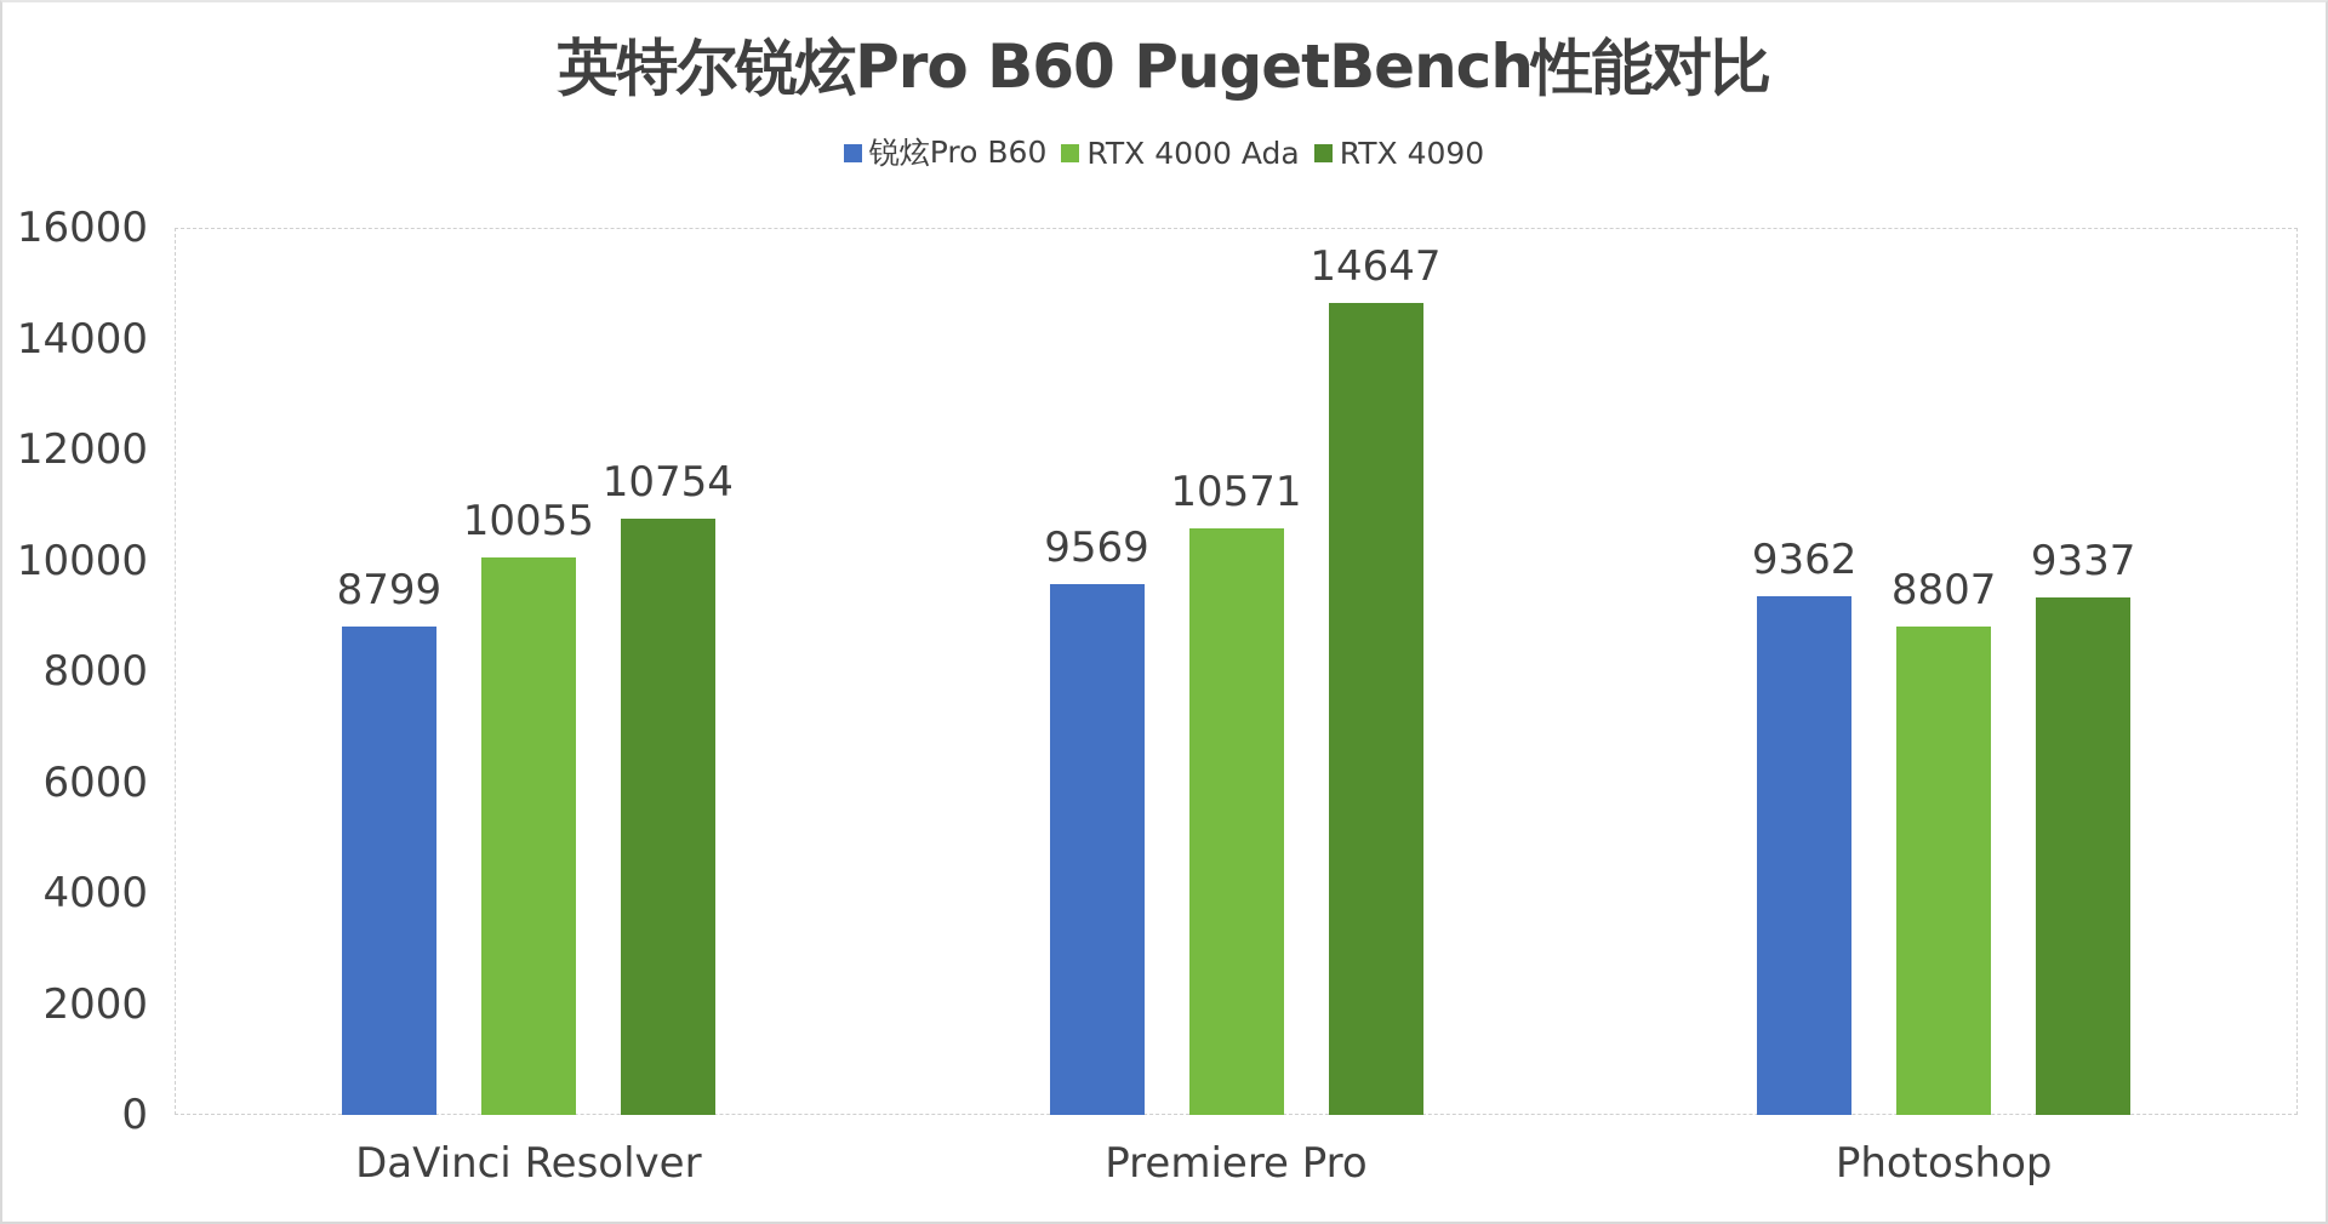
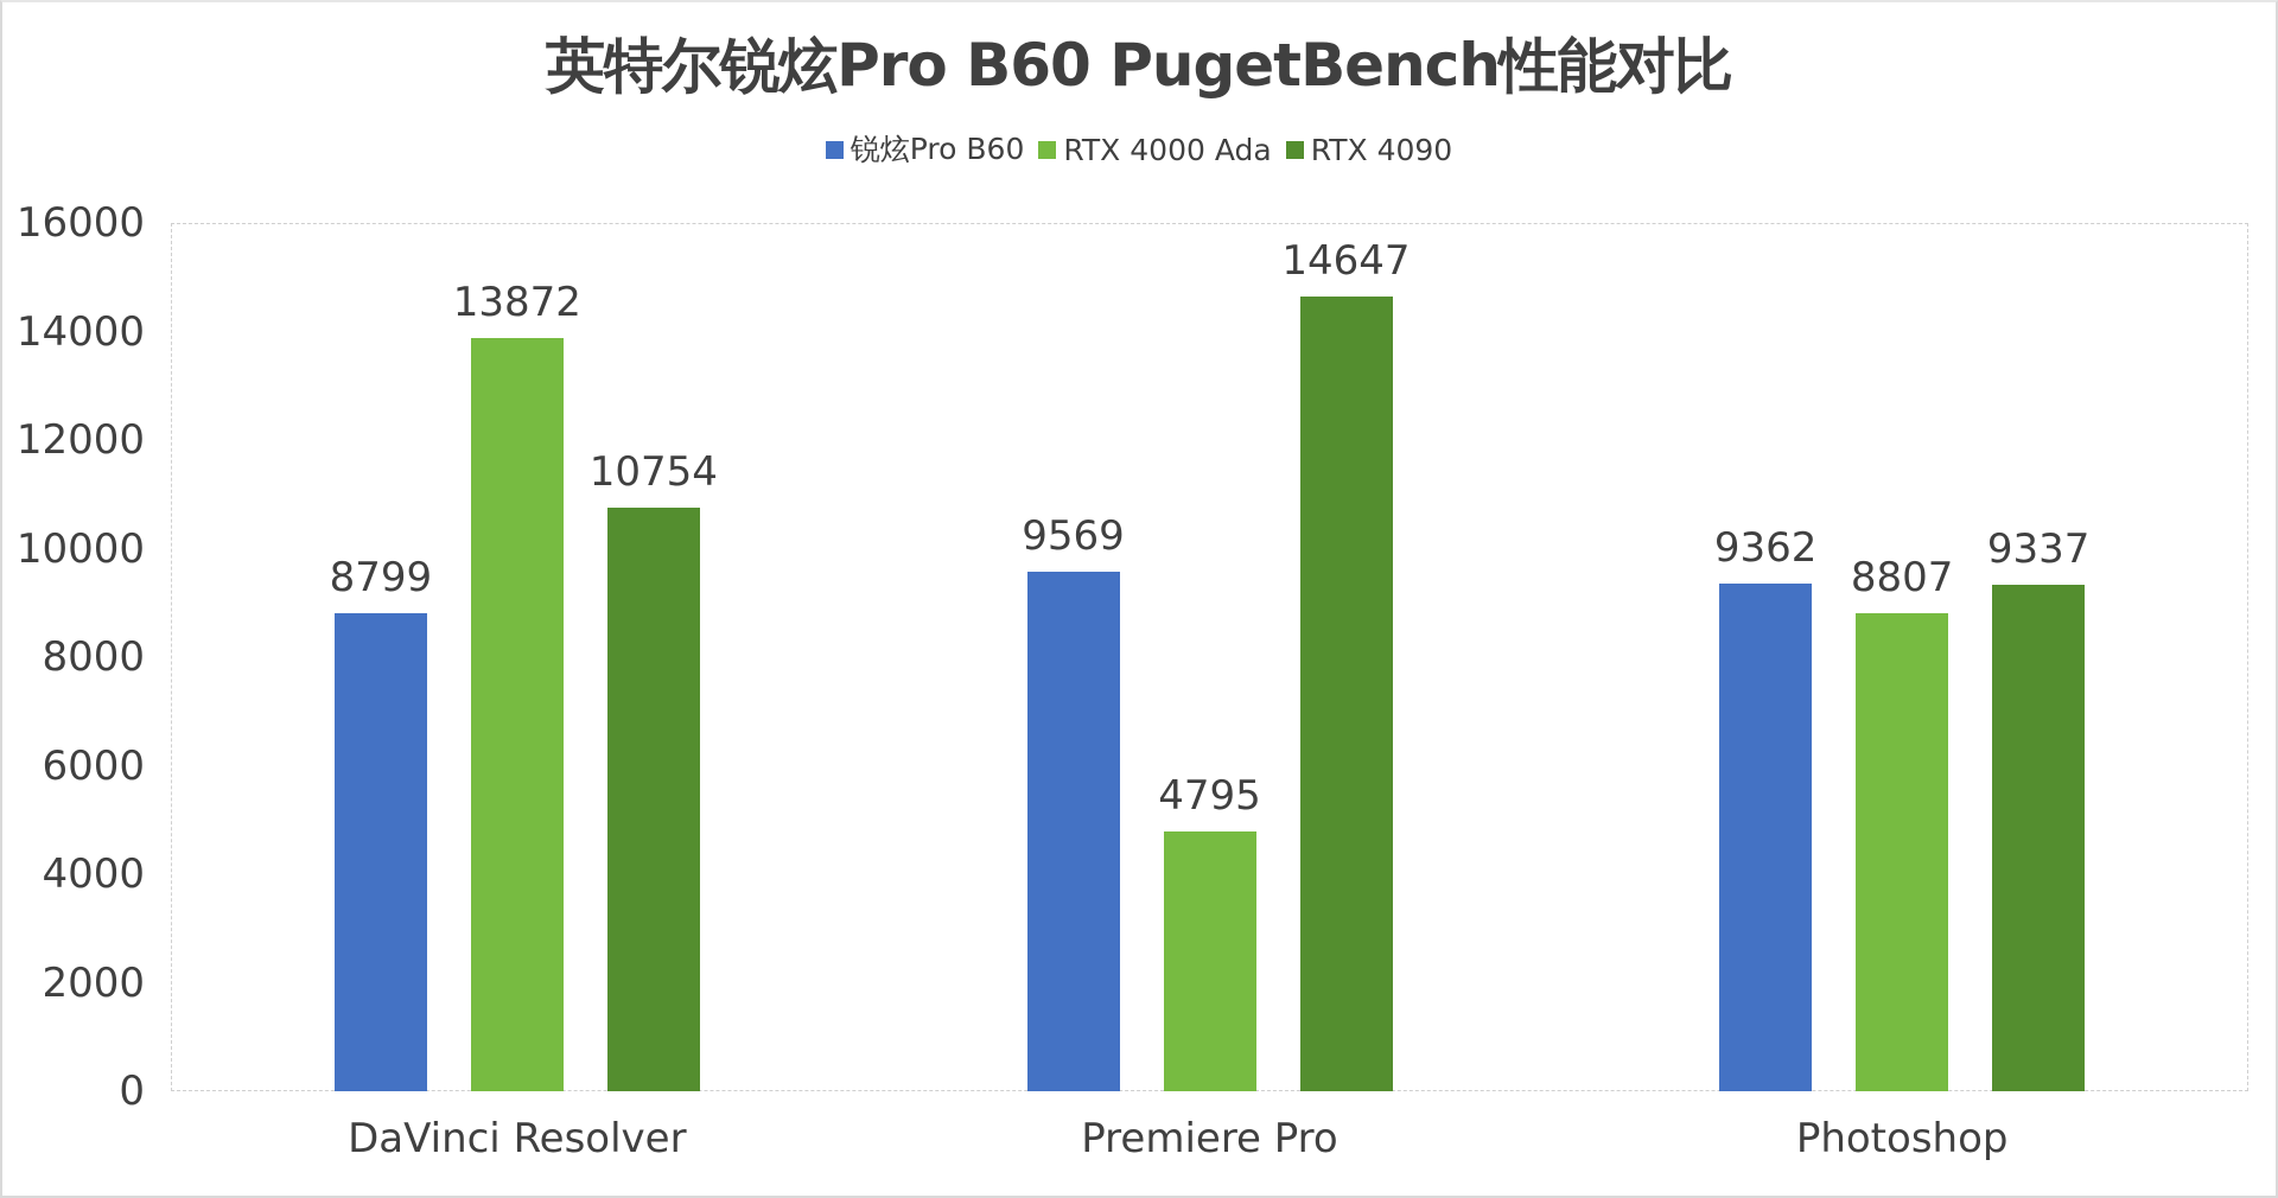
RTX 4000 Ada/DaVinci Resolver: 10055 -> 13872
RTX 4000 Ada/Premiere Pro: 10571 -> 4795
